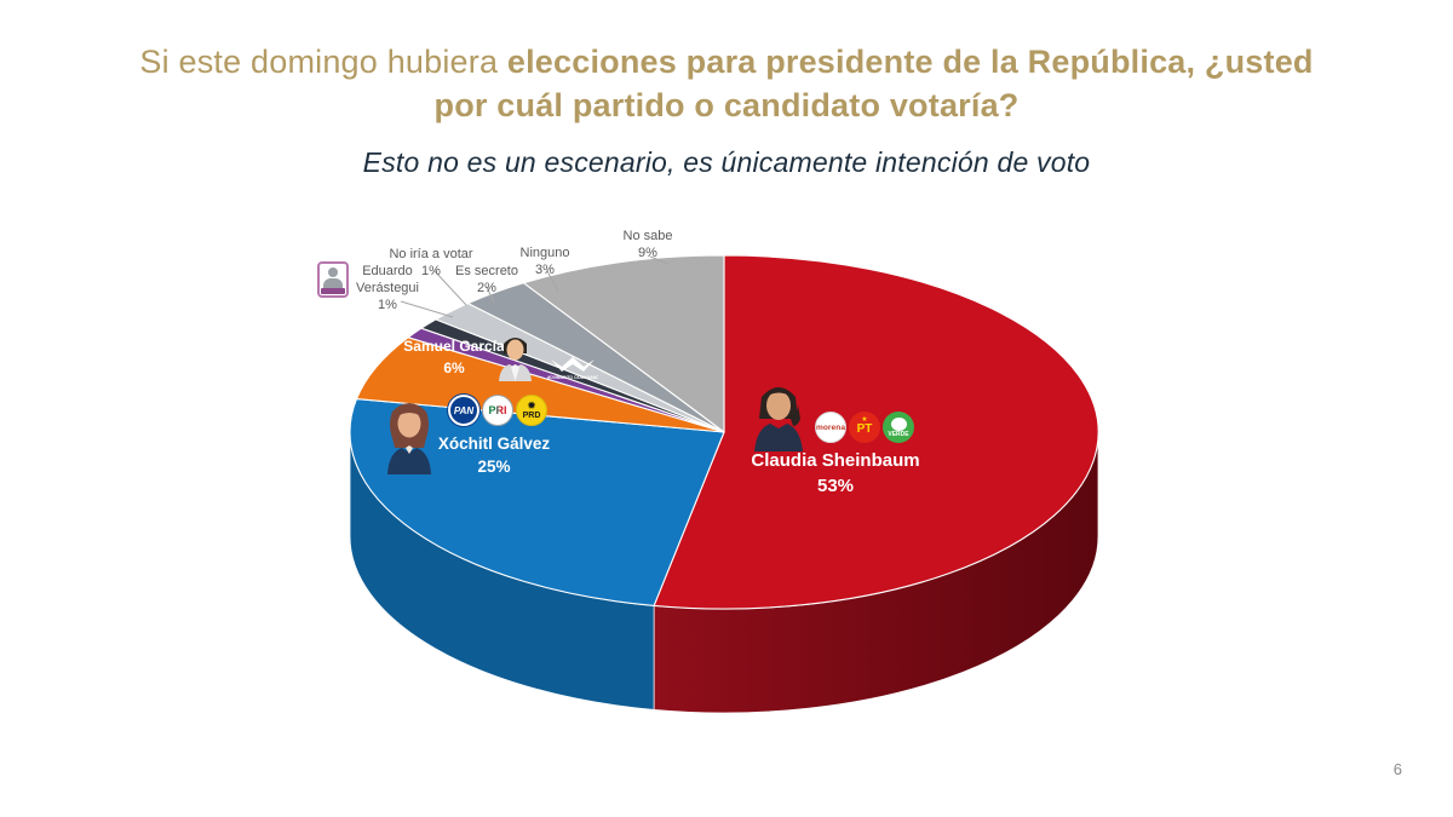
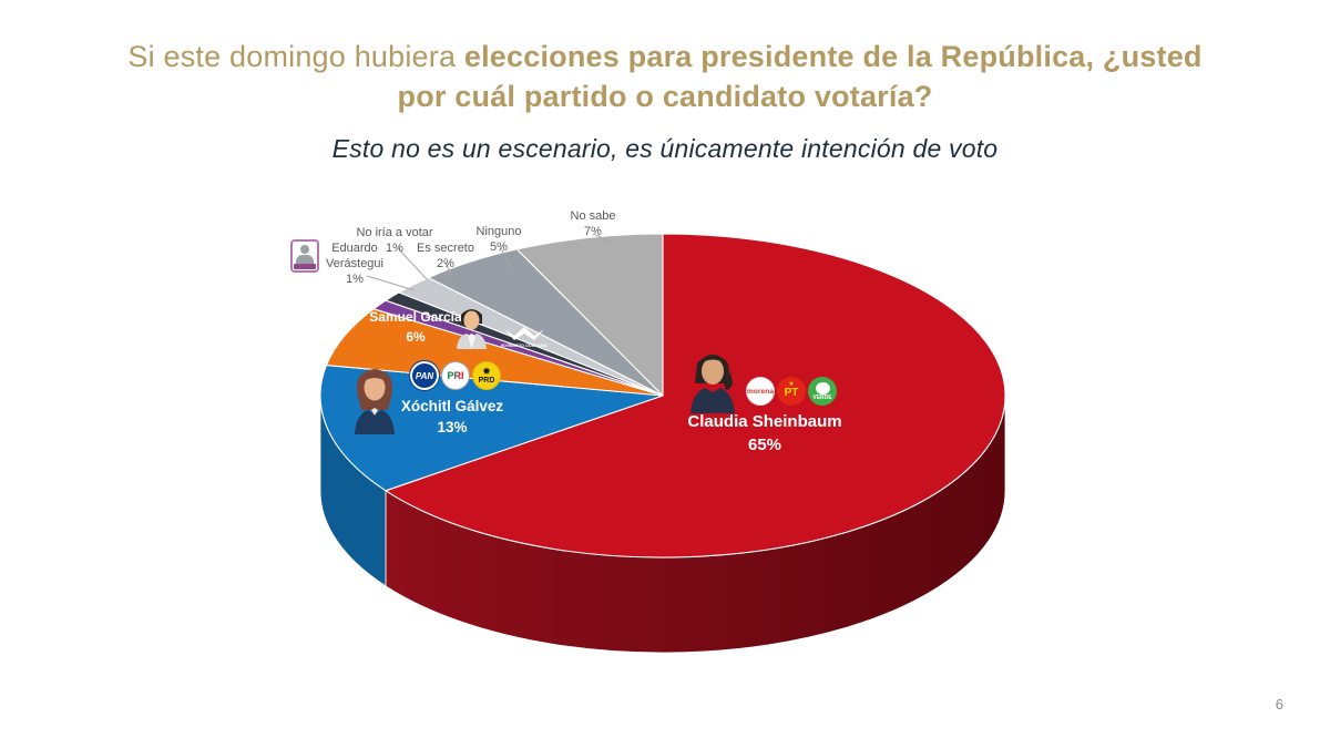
Claudia Sheinbaum: 53% -> 65%
Xóchitl Gálvez: 25% -> 13%
Ninguno: 3% -> 5%
No sabe: 9% -> 7%
